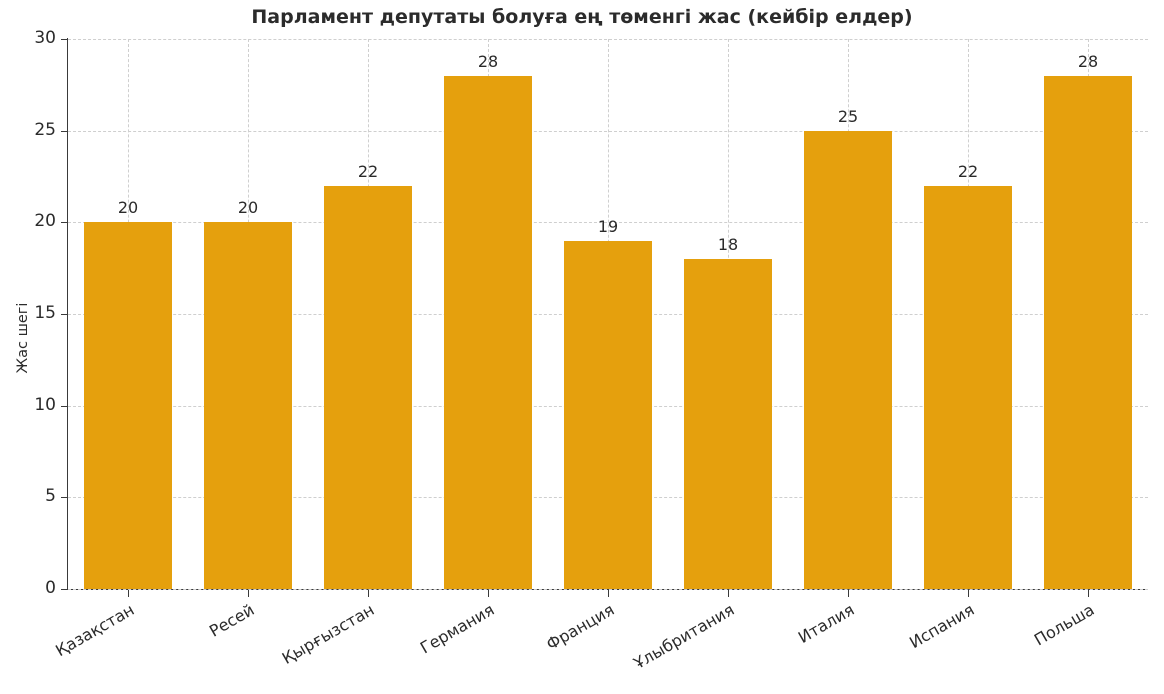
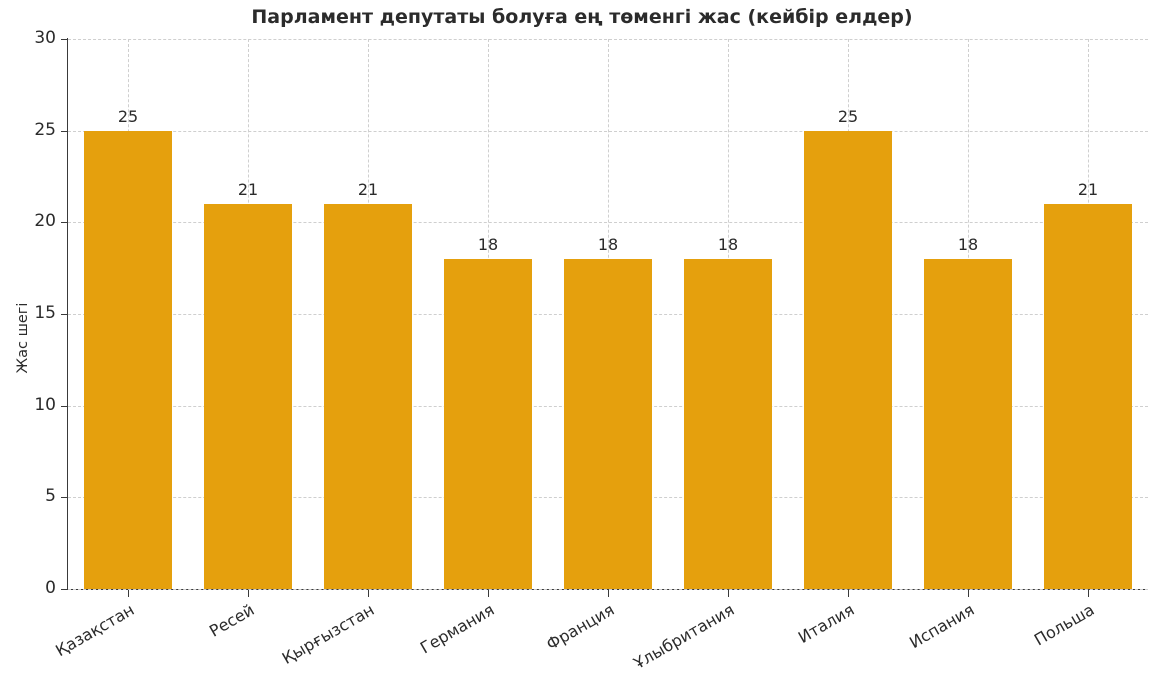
Қазақстан: 20 -> 25
Ресей: 20 -> 21
Қырғызстан: 22 -> 21
Германия: 28 -> 18
Франция: 19 -> 18
Испания: 22 -> 18
Польша: 28 -> 21
